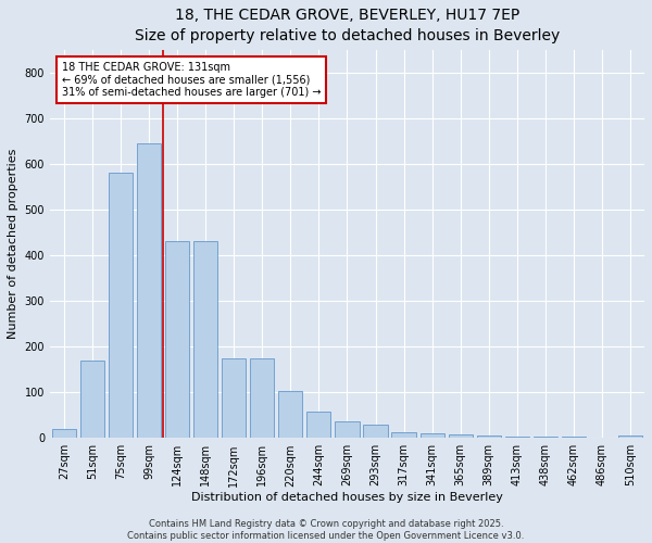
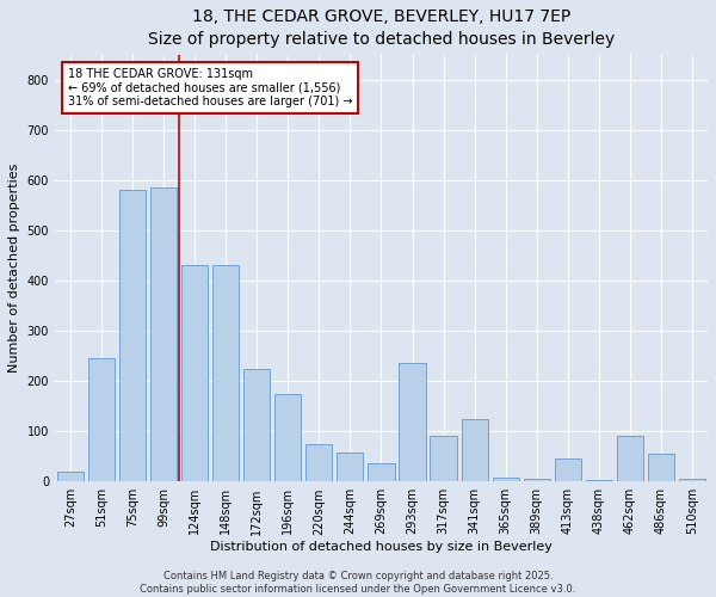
51sqm: 170 -> 245
99sqm: 645 -> 585
172sqm: 175 -> 225
220sqm: 103 -> 75
293sqm: 30 -> 235
317sqm: 13 -> 90
341sqm: 10 -> 125
413sqm: 3 -> 45
462sqm: 2 -> 90
486sqm: 1 -> 55
